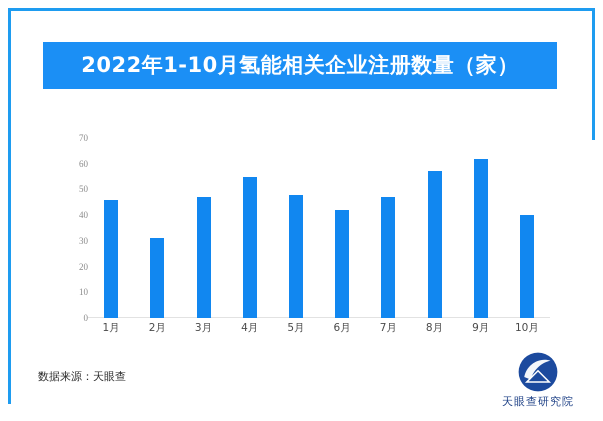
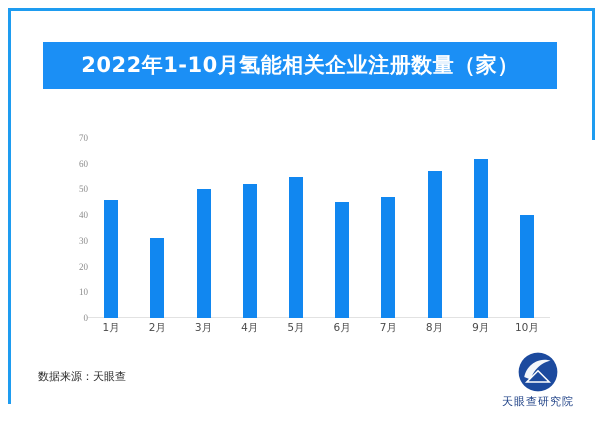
3月: 47 -> 50
4月: 55 -> 52
5月: 48 -> 55
6月: 42 -> 45
